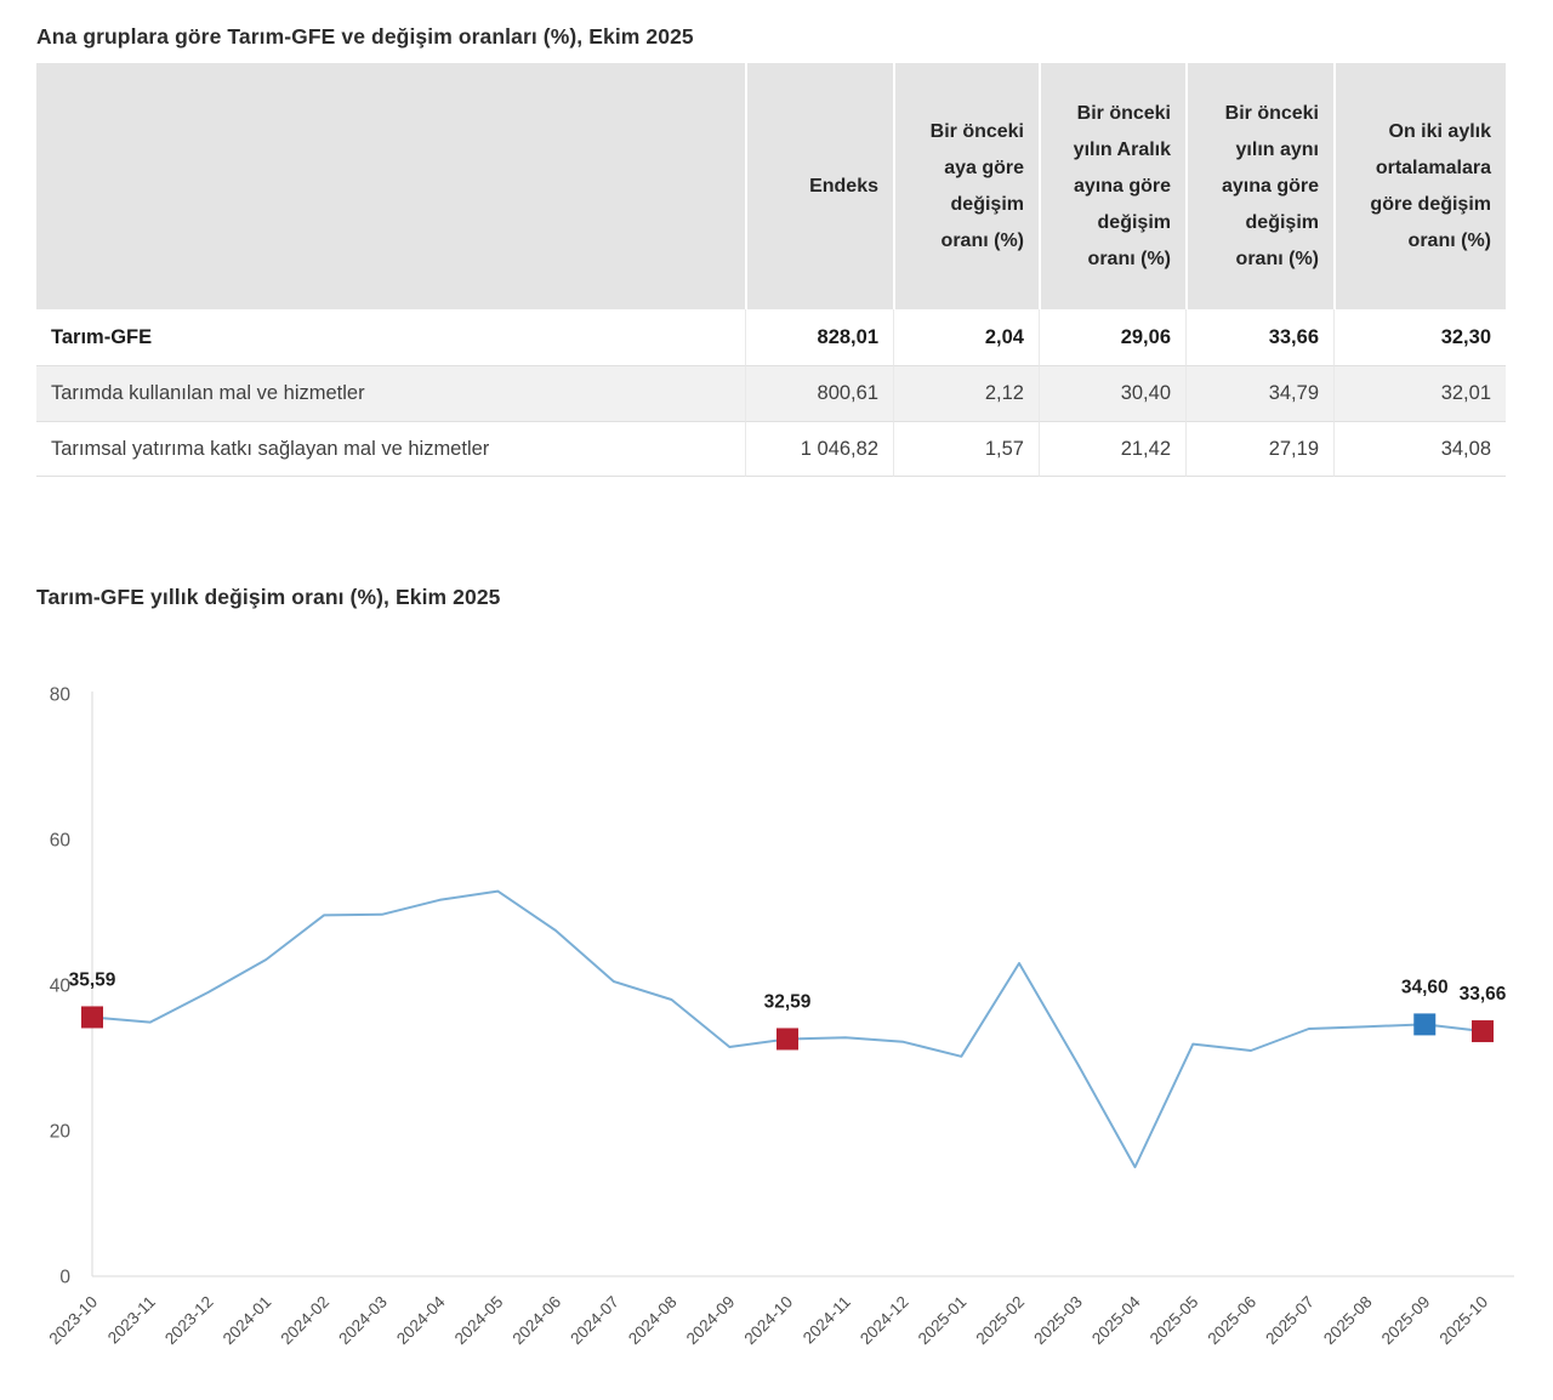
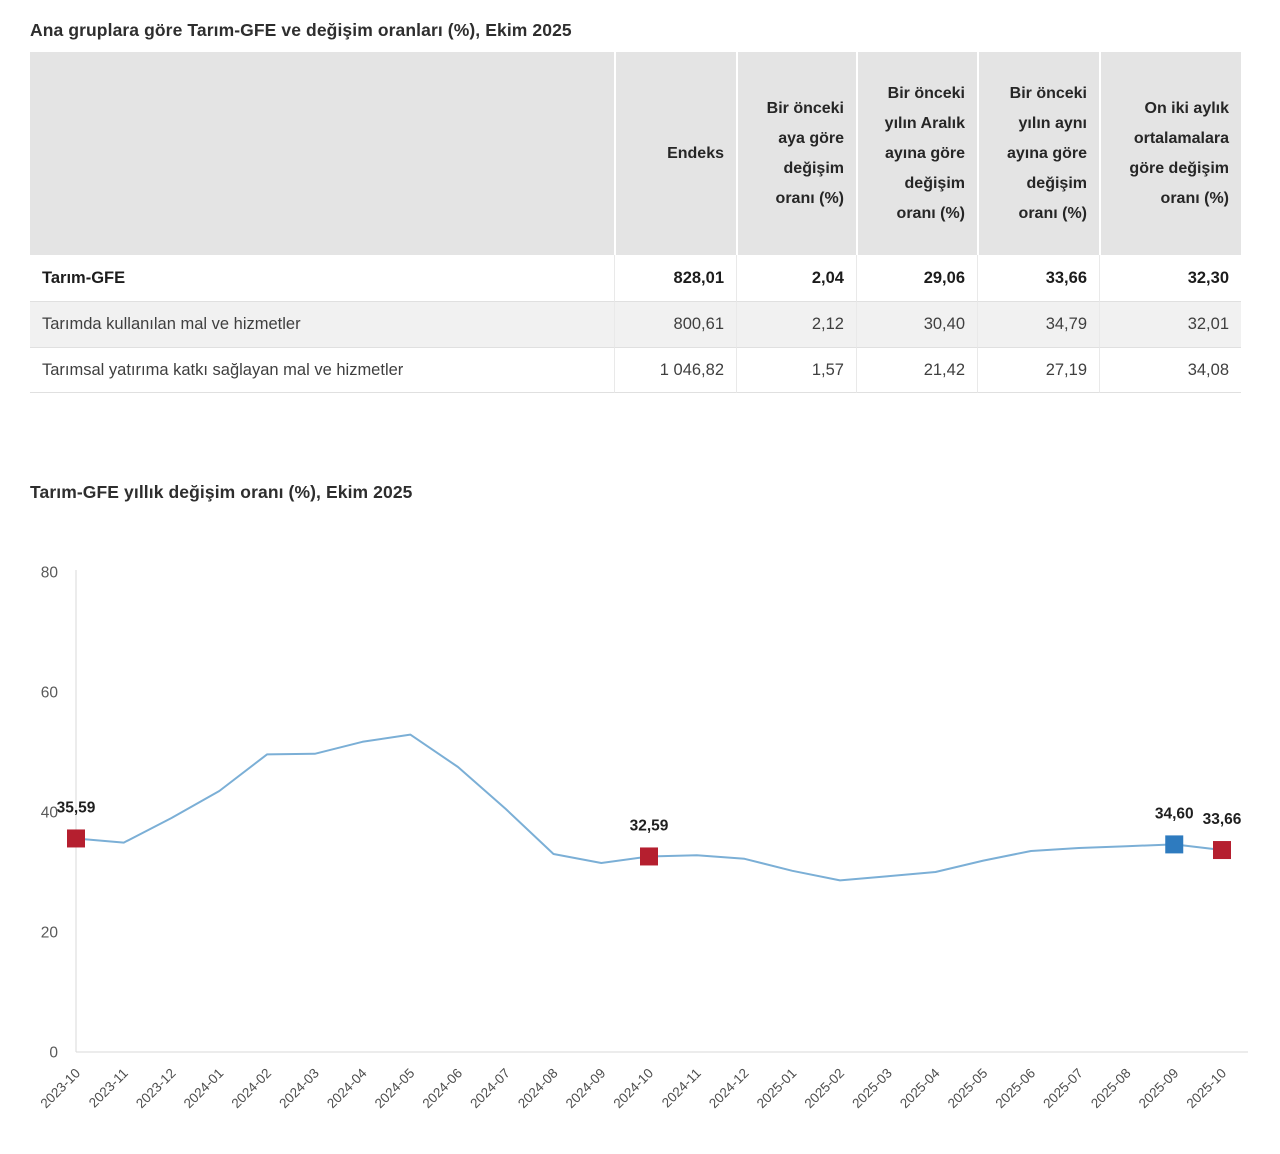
2024-08: 38 -> 33
2025-02: 43 -> 29
2025-04: 15 -> 30
2025-06: 31 -> 34
